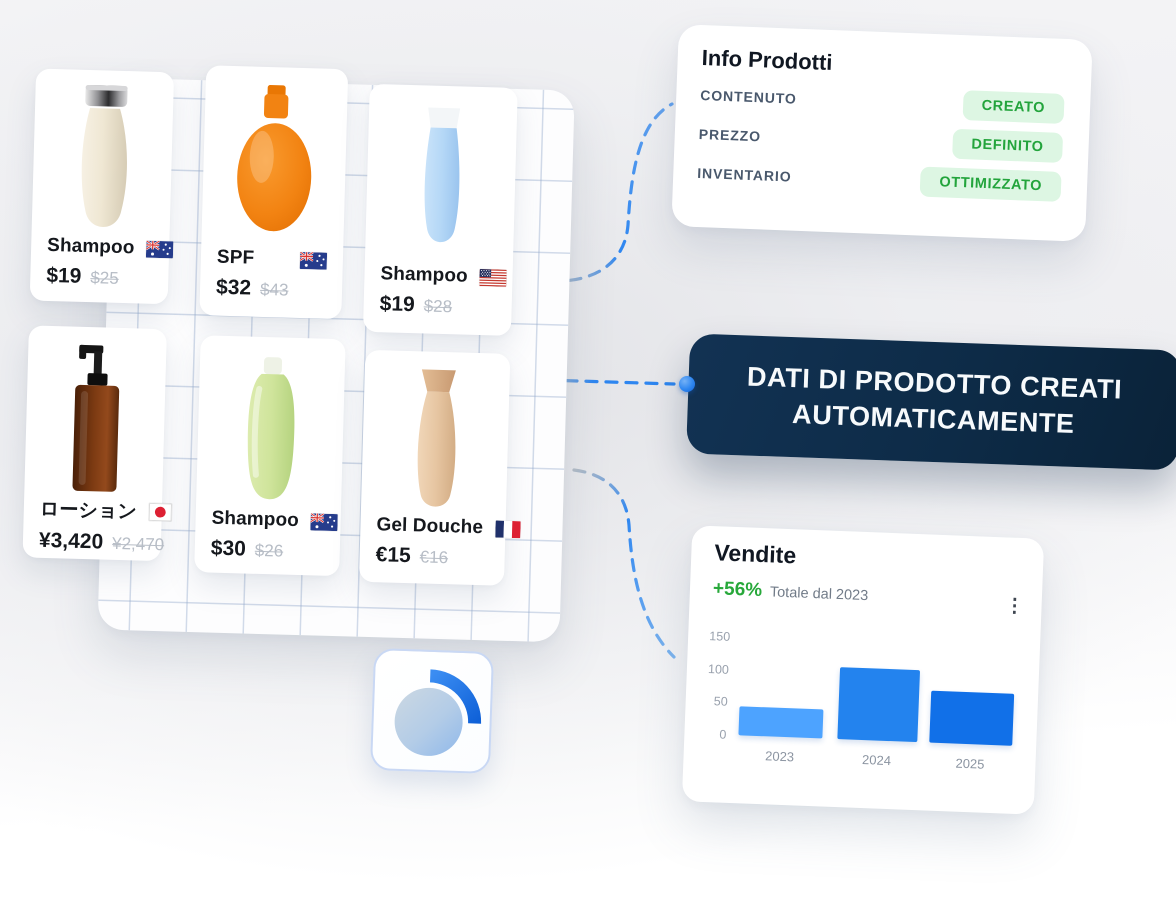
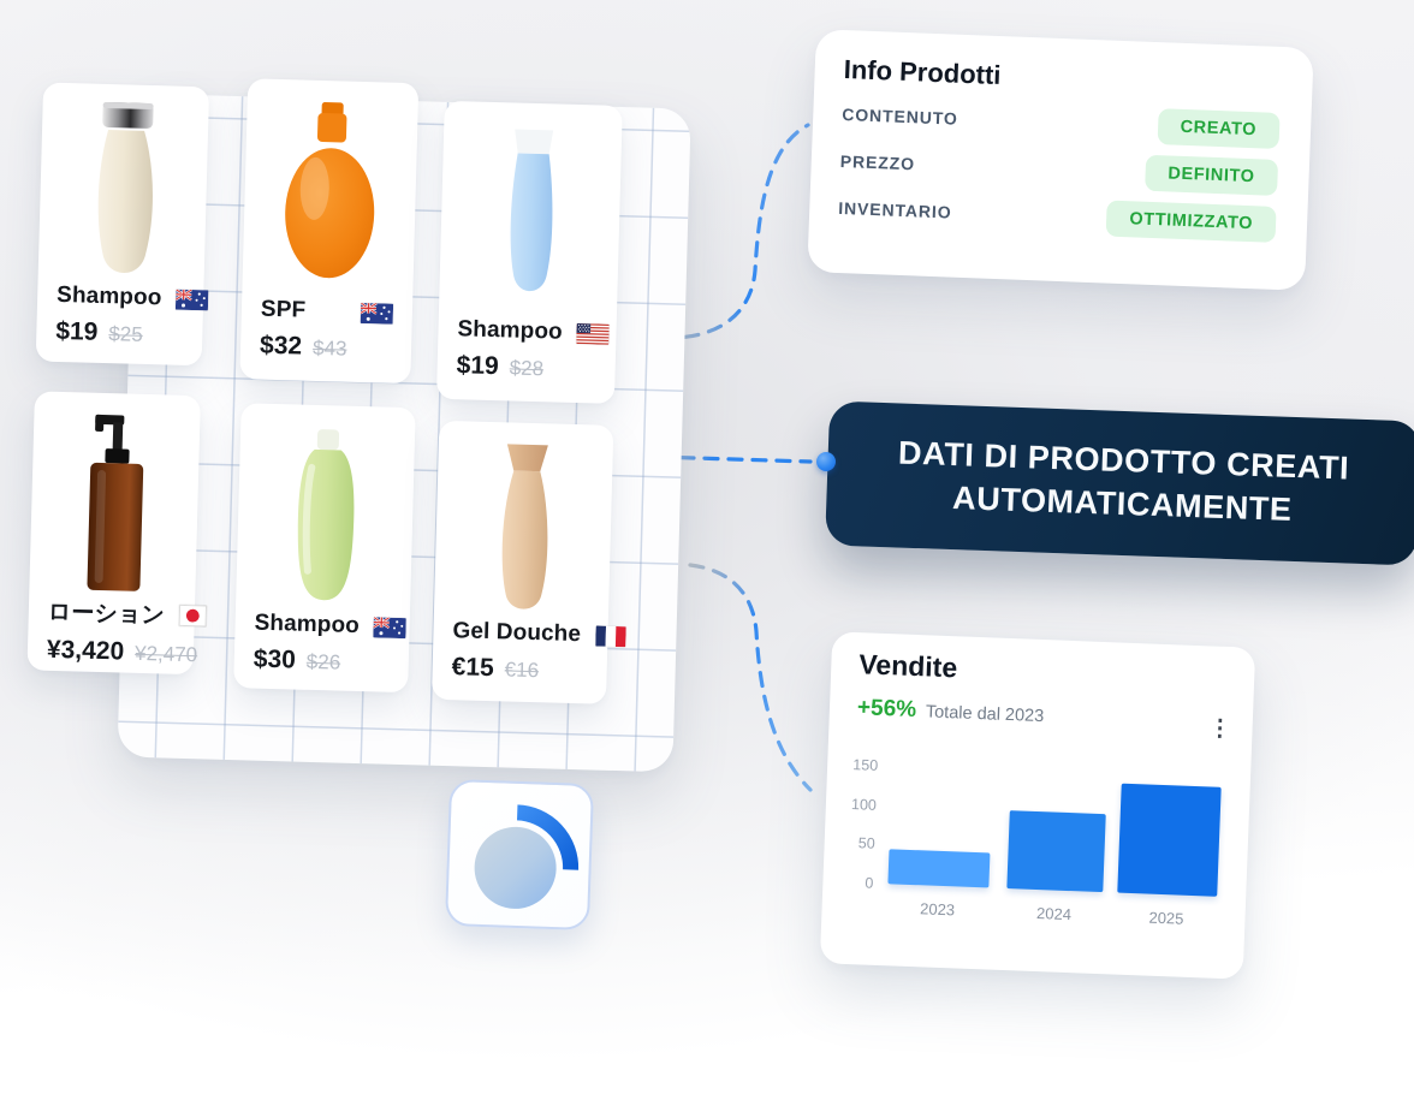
2024: 110 -> 100
2025: 80 -> 140
